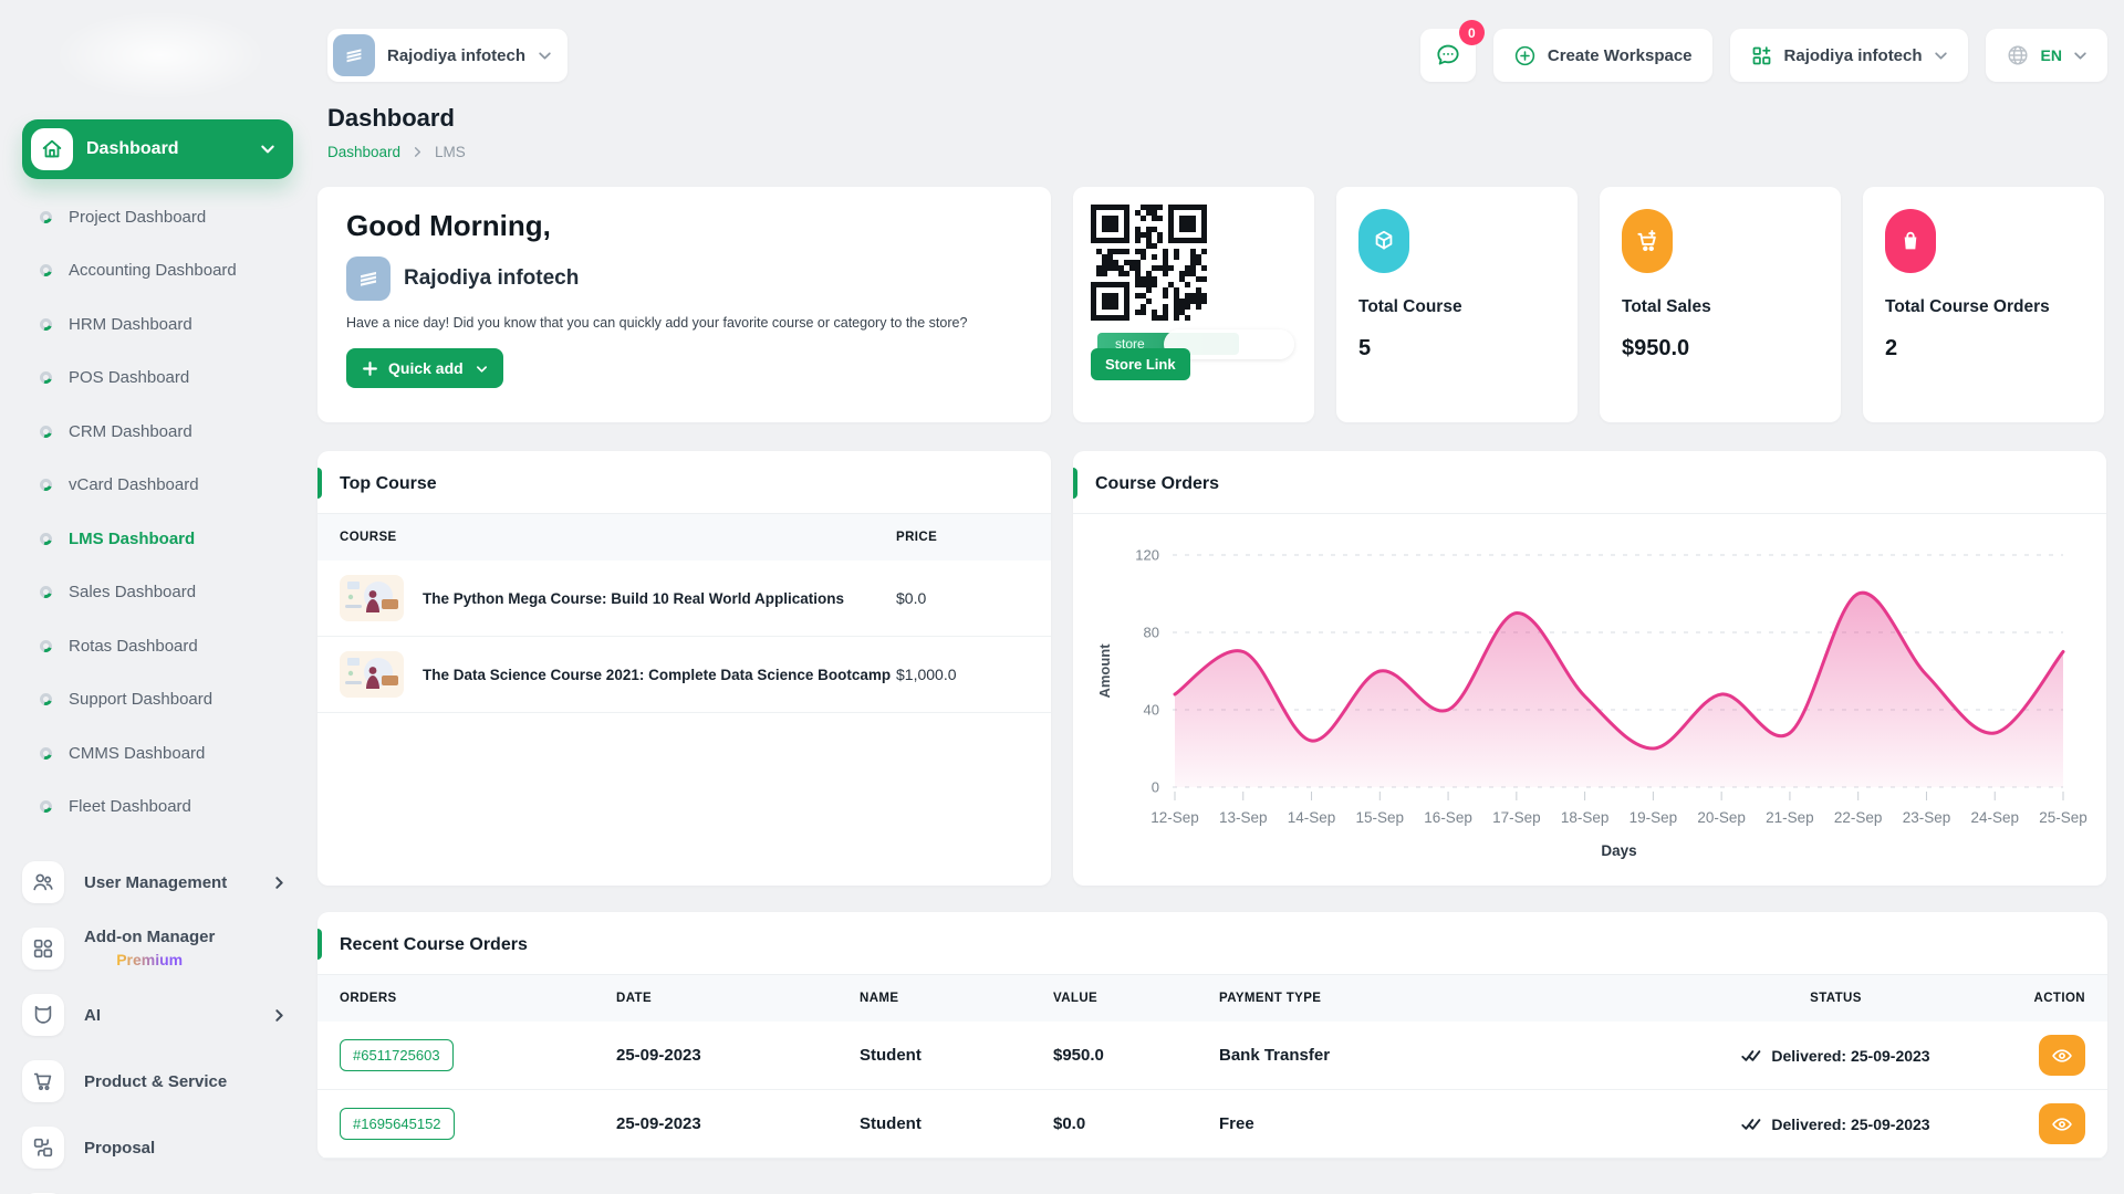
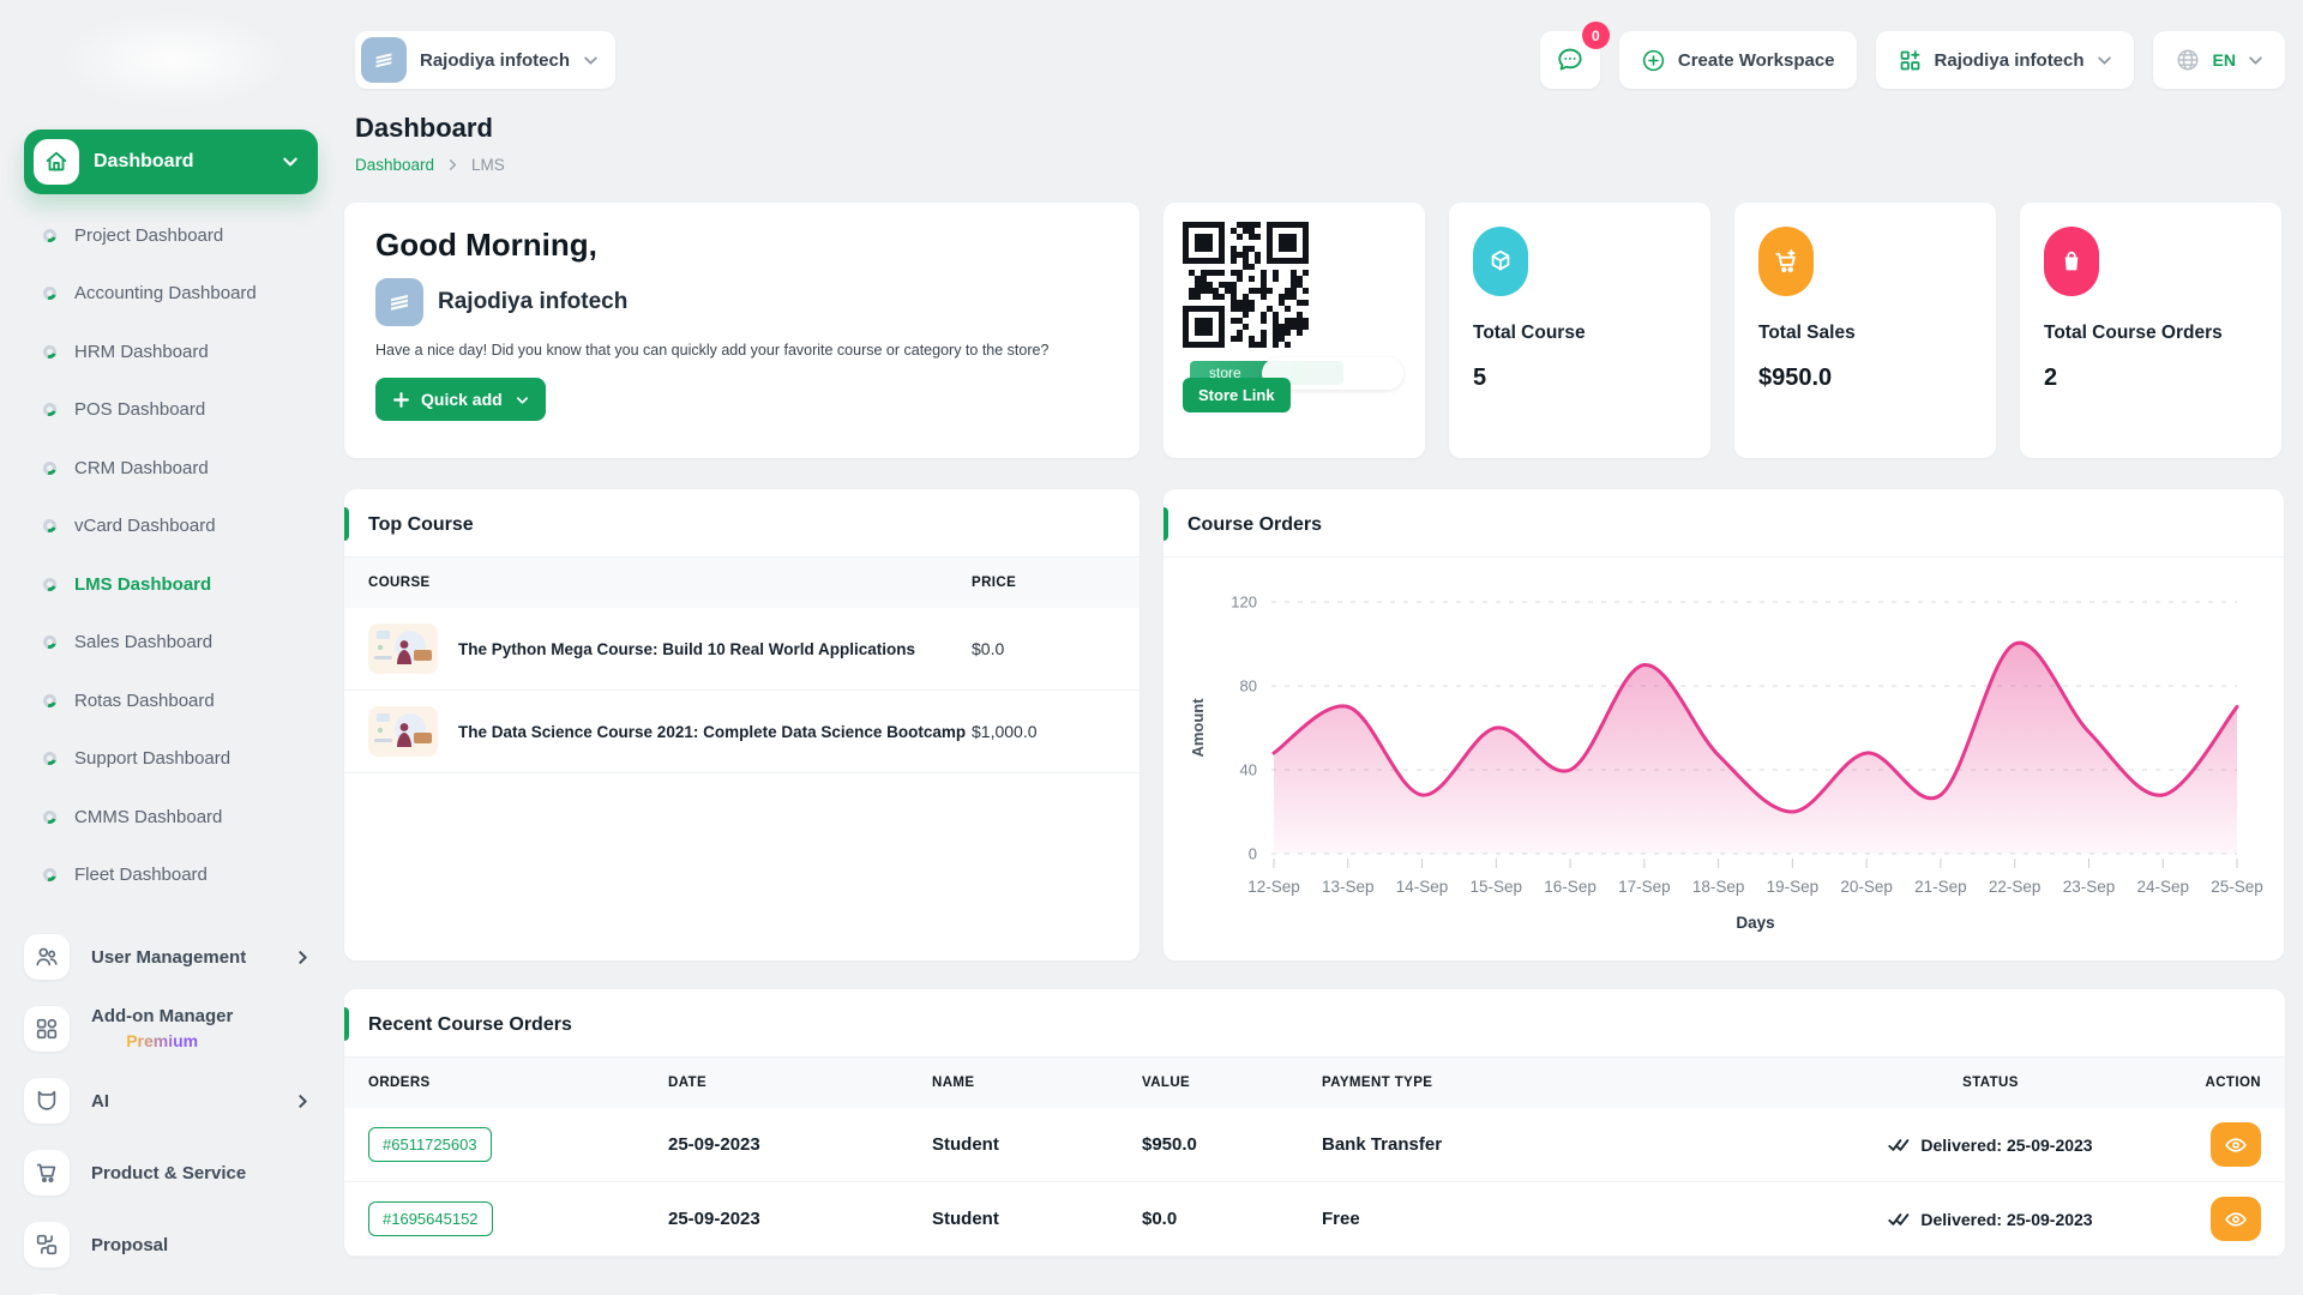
14-Sep: 24 -> 28
